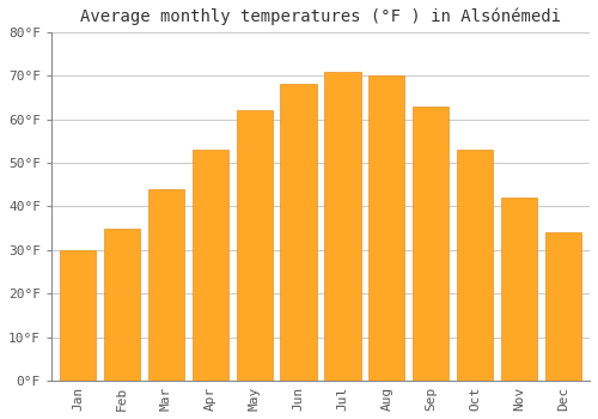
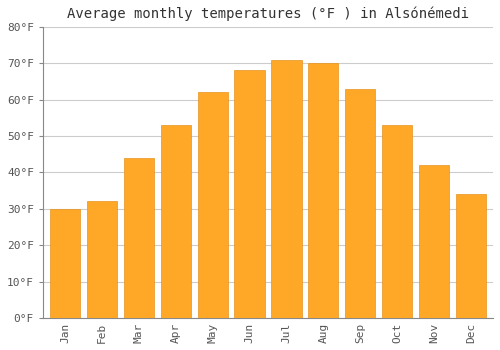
Feb: 35°F -> 32°F
